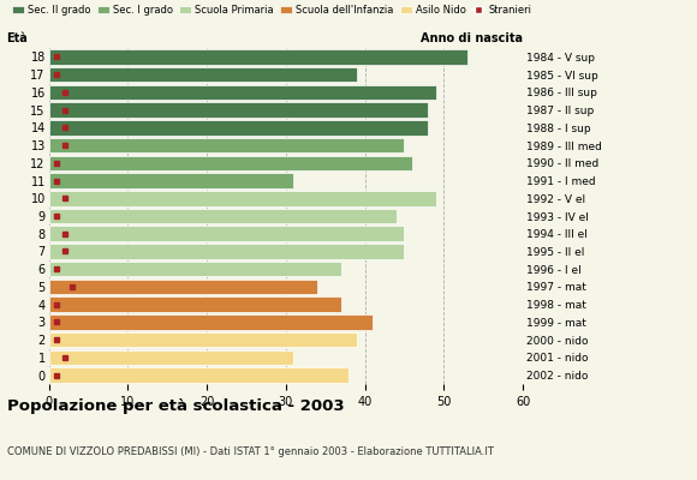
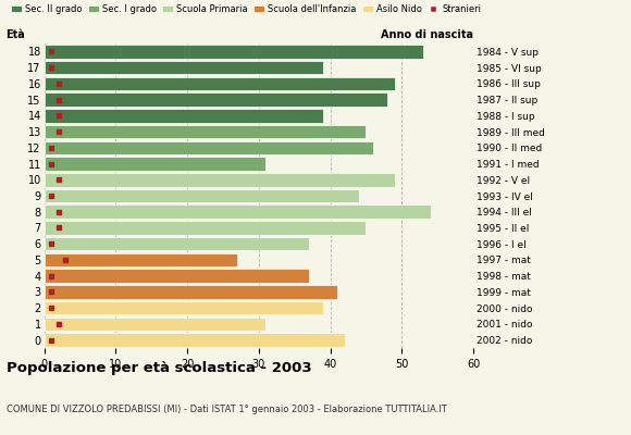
14: 48 -> 39
8: 45 -> 54
5: 34 -> 27
0: 38 -> 42
